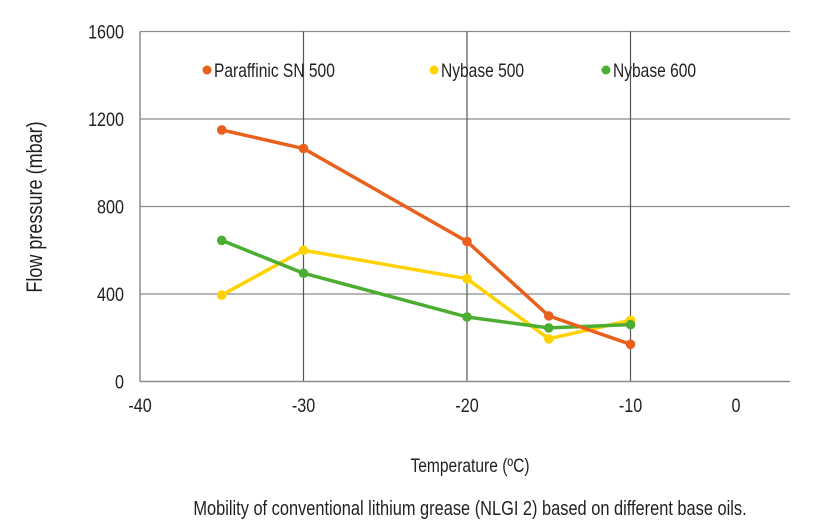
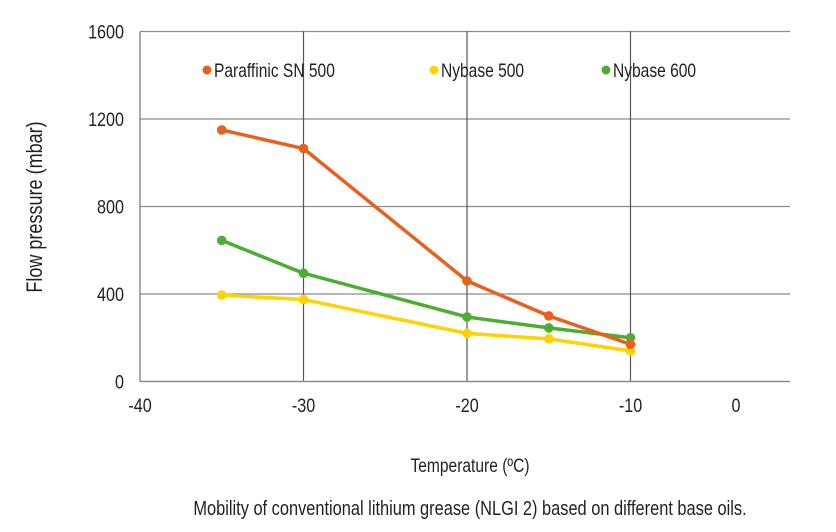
Nybase 500/-30: 600 -> 380
Paraffinic SN 500/-20: 640 -> 460
Nybase 500/-20: 470 -> 220
Nybase 500/-10: 280 -> 140
Nybase 600/-10: 260 -> 200
